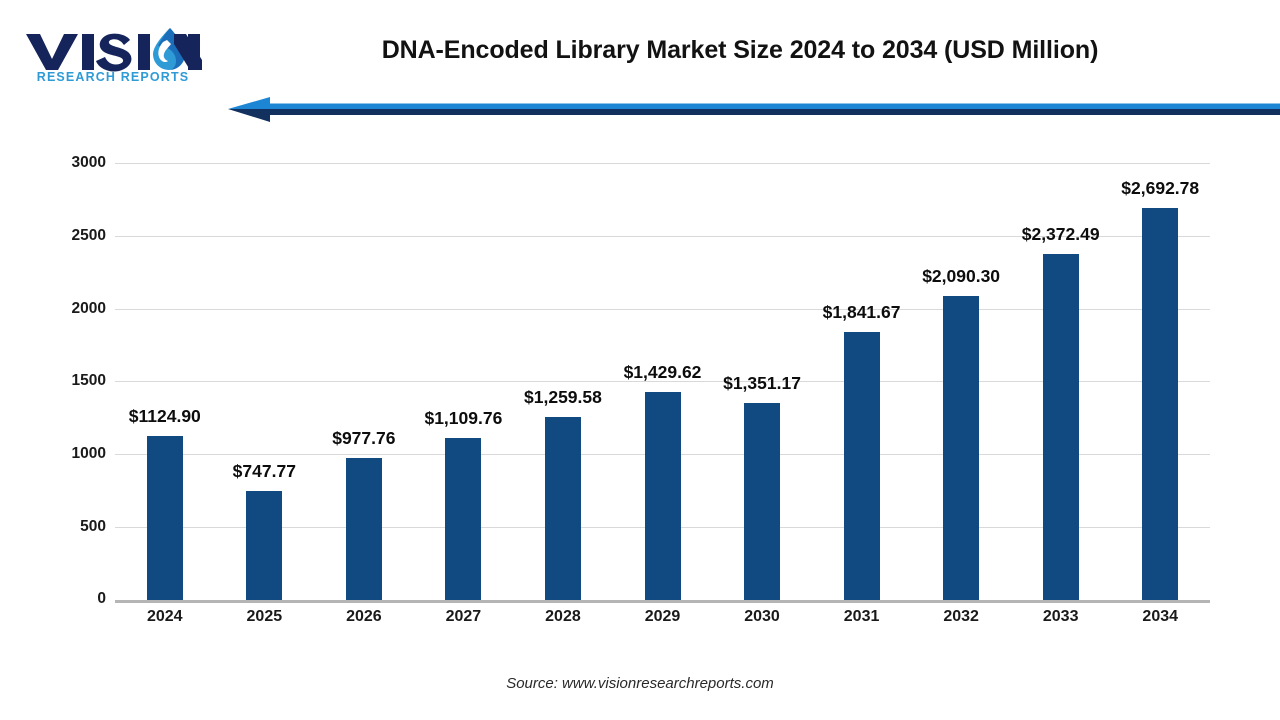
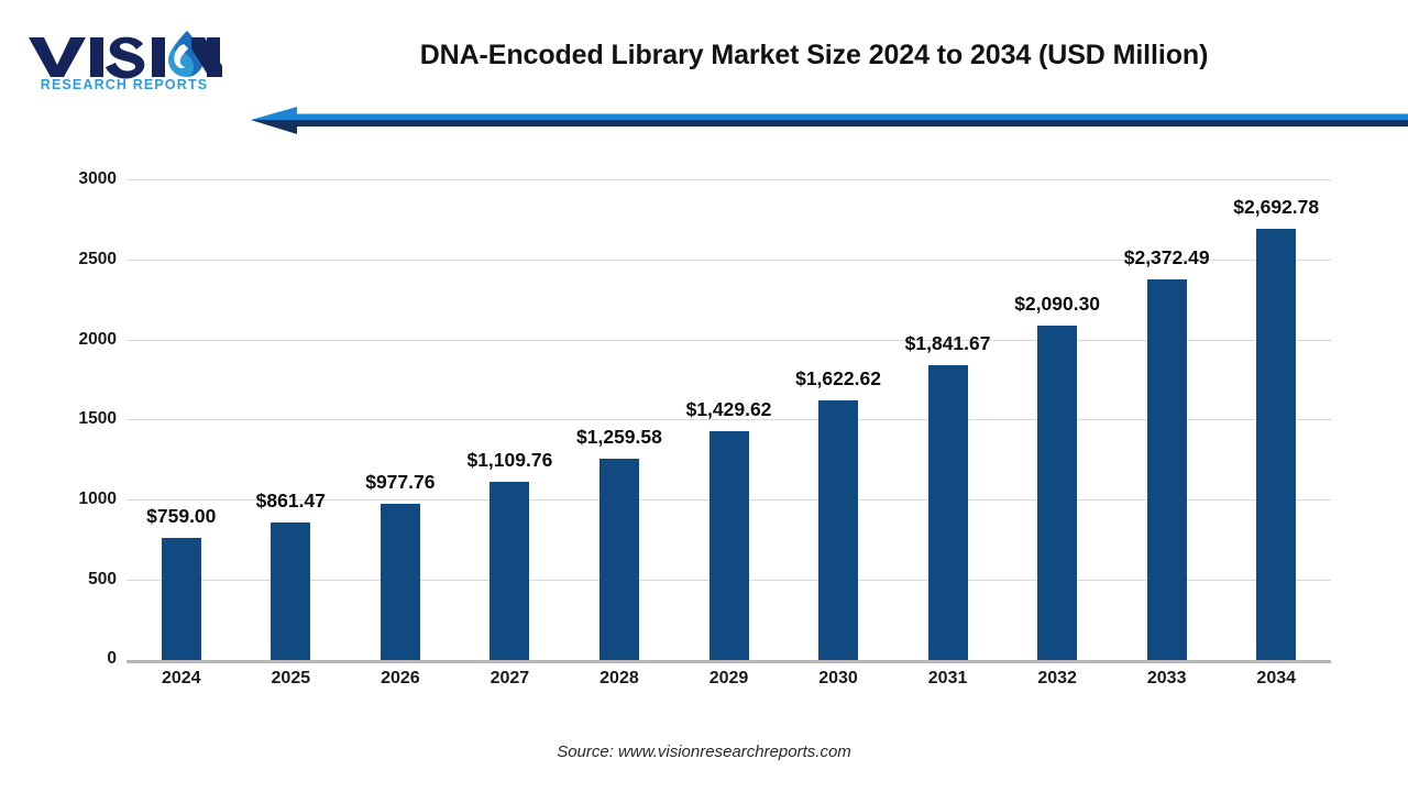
2024: $1124.90 -> $759.00
2025: $747.77 -> $861.47
2030: $1,351.17 -> $1,622.62
